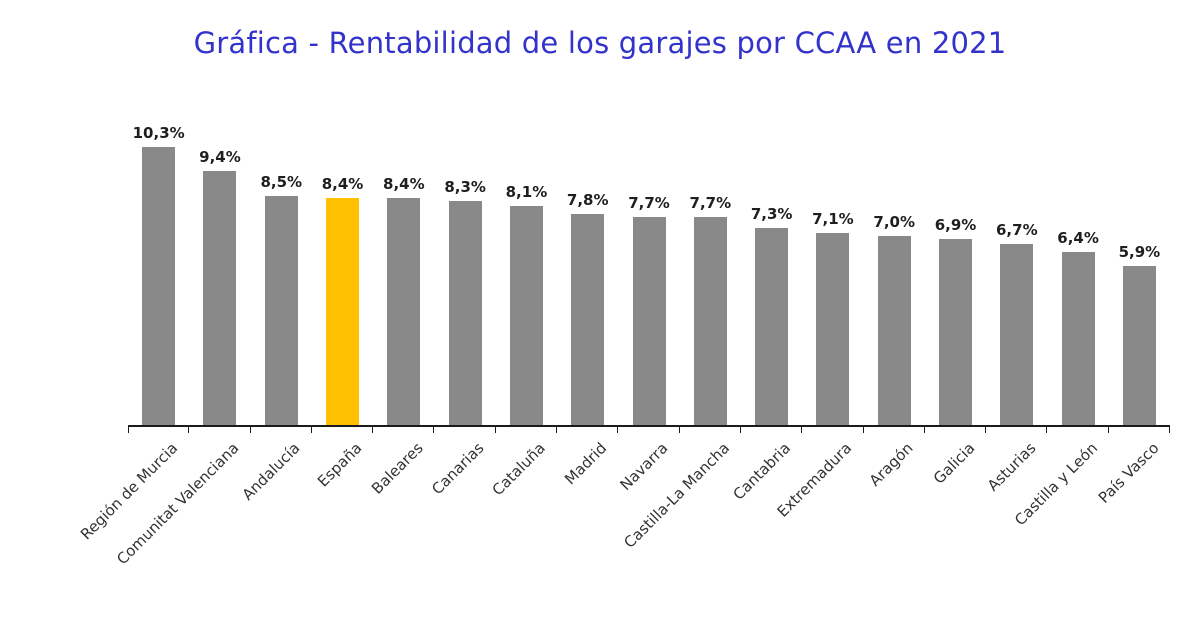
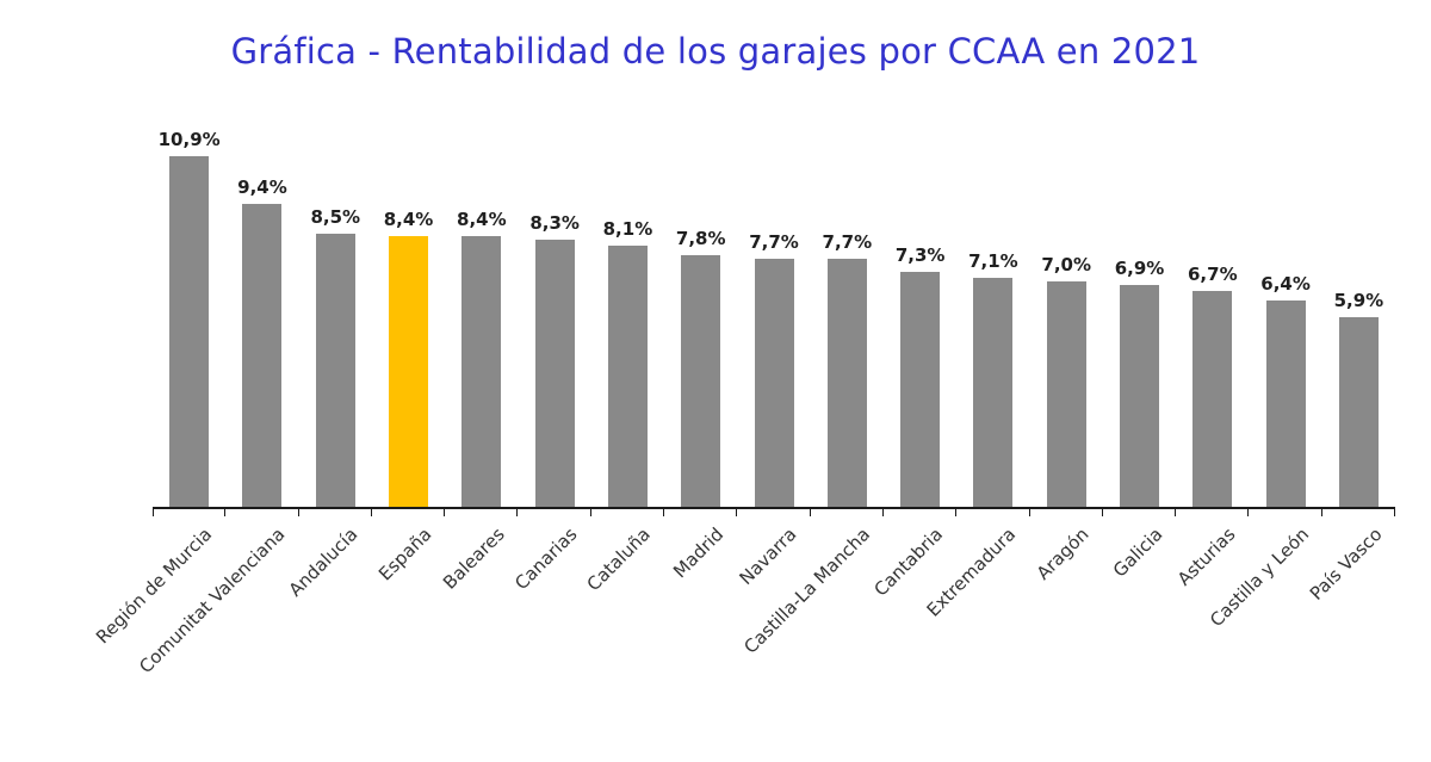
Región de Murcia: 10,3% -> 10,9%
